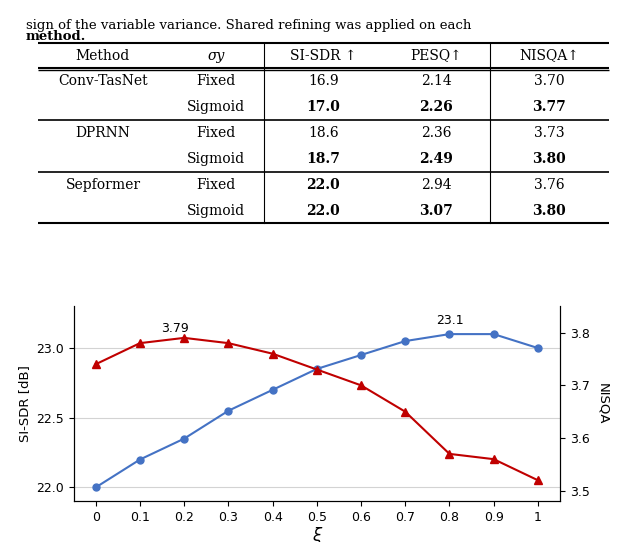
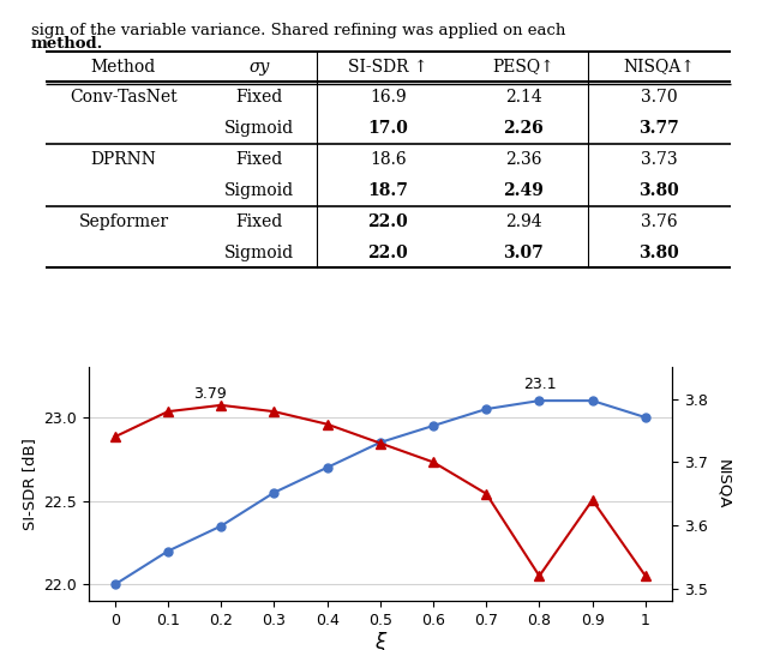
NISQA/0.8: 3.57 -> 3.52
NISQA/0.9: 3.56 -> 3.64
